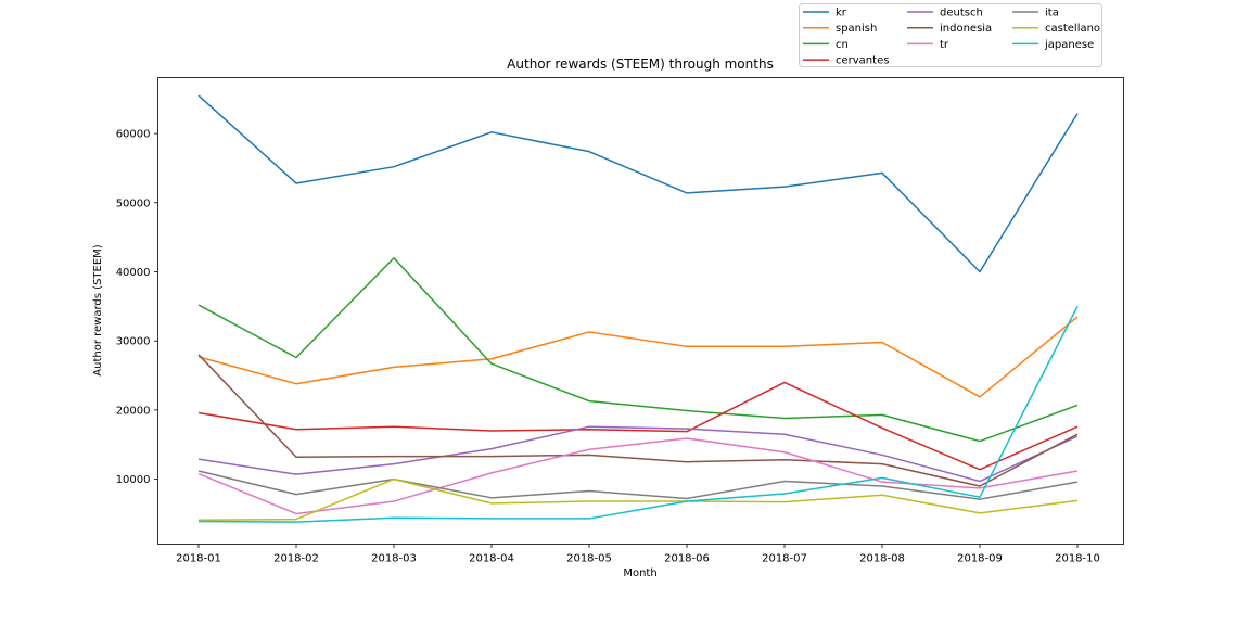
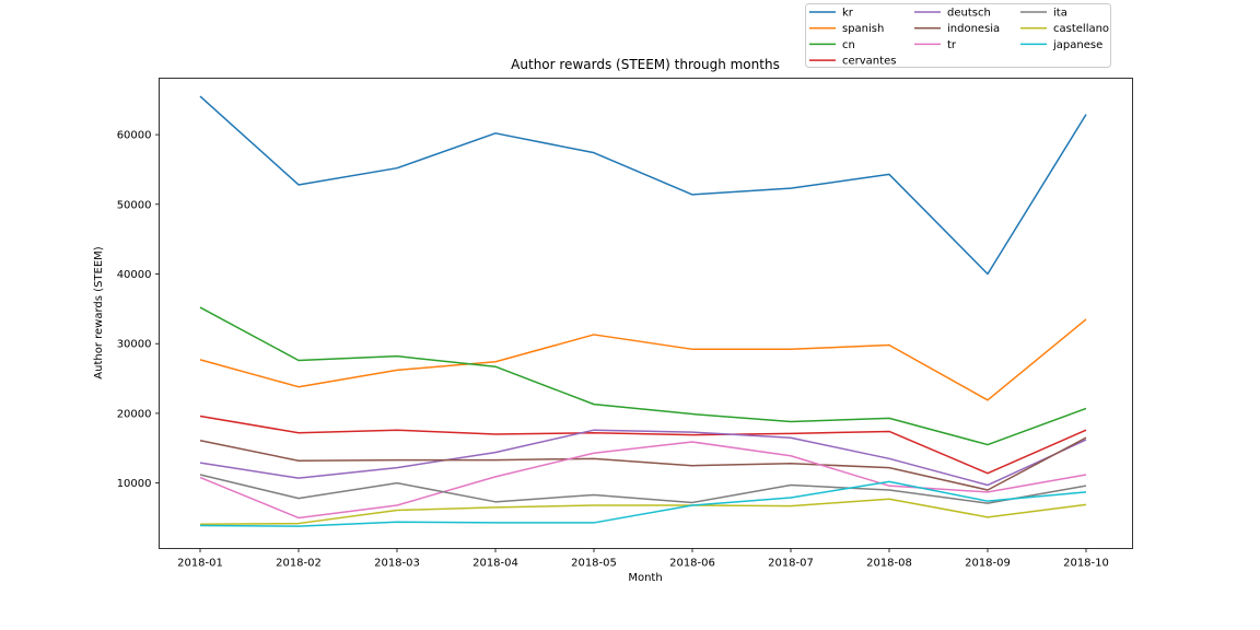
indonesia/2018-01: 28000 -> 16000
cn/2018-03: 42000 -> 28000
castellano/2018-03: 10000 -> 6000
cervantes/2018-07: 24000 -> 17000
japanese/2018-10: 35000 -> 9000
